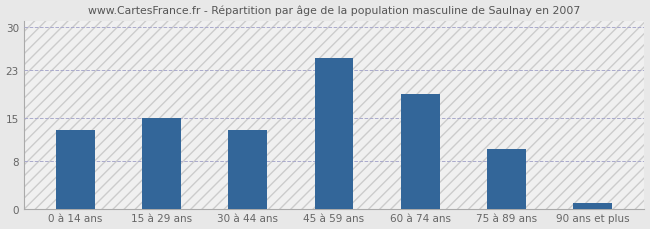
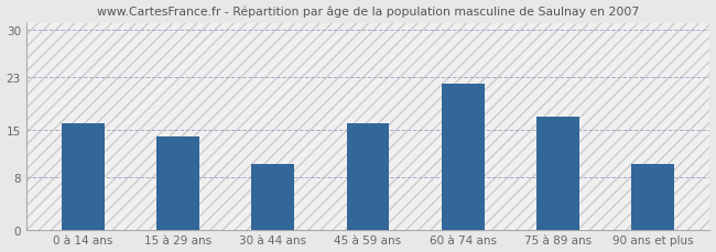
0 à 14 ans: 13 -> 16
15 à 29 ans: 15 -> 14
30 à 44 ans: 13 -> 10
45 à 59 ans: 25 -> 16
60 à 74 ans: 19 -> 22
75 à 89 ans: 10 -> 17
90 ans et plus: 1 -> 10
